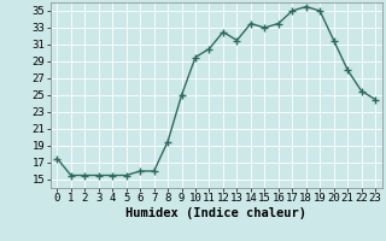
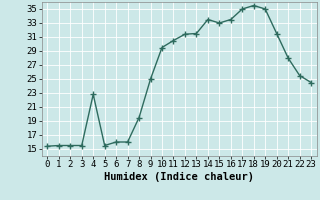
0: 17.5 -> 15.4
4: 15.5 -> 22.8
12: 32.5 -> 31.4
